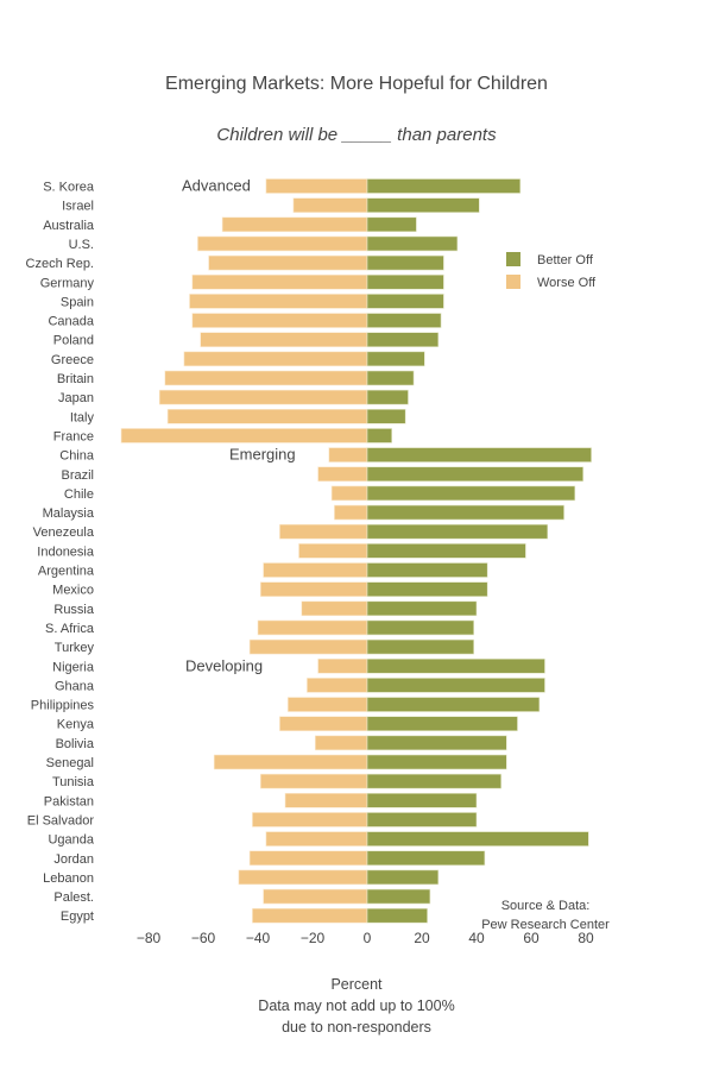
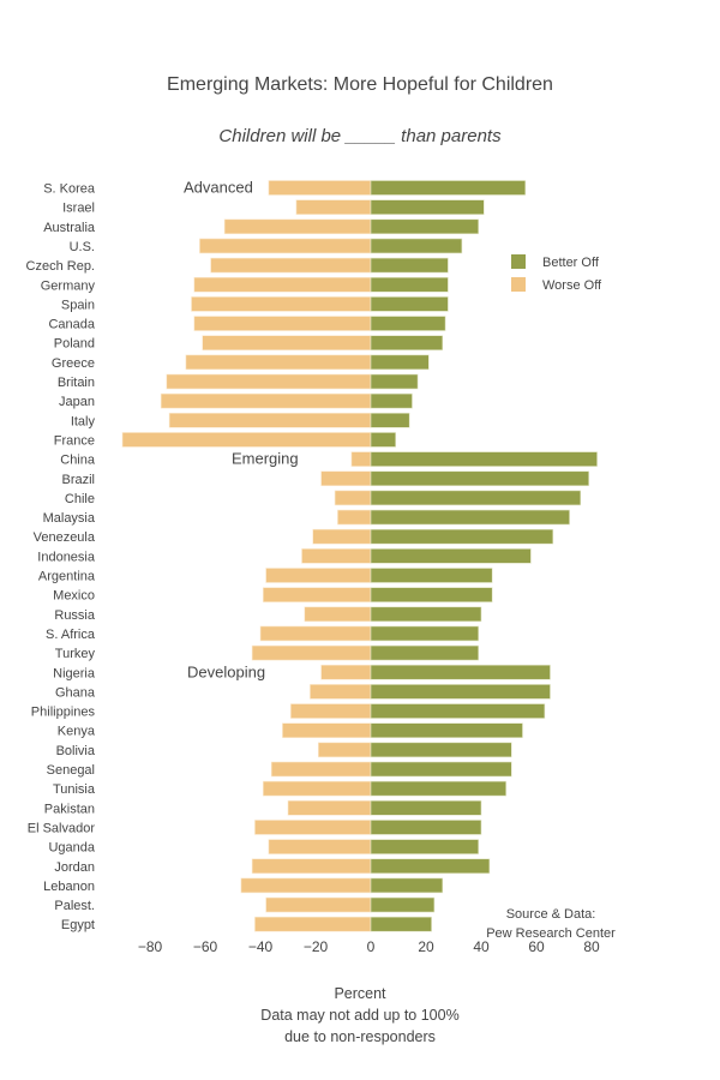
Better Off/Australia: 18 -> 39
Worse Off/China: -14 -> -7
Worse Off/Venezeula: -32 -> -21
Worse Off/Senegal: -56 -> -36
Better Off/Uganda: 81 -> 39
